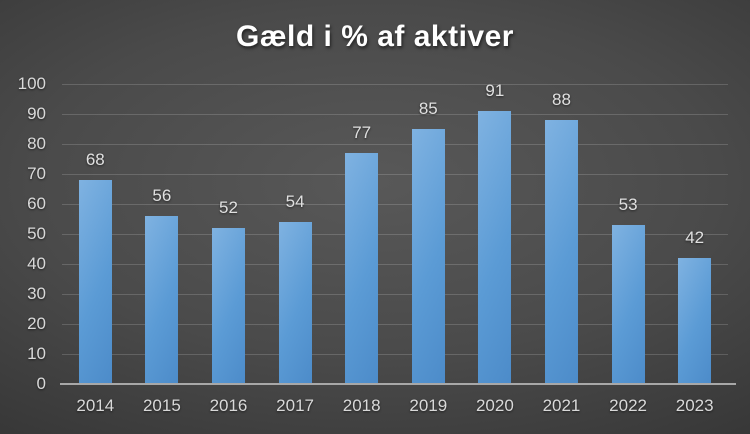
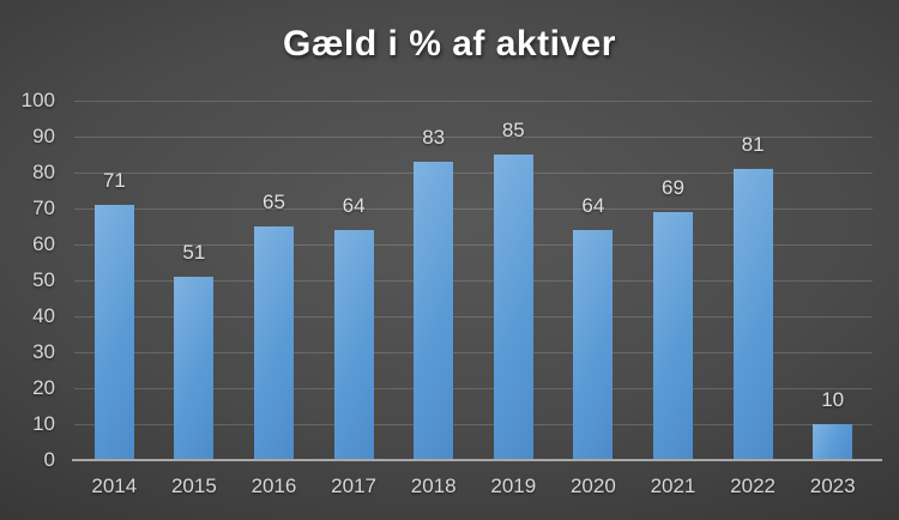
2014: 68 -> 71
2015: 56 -> 51
2016: 52 -> 65
2017: 54 -> 64
2018: 77 -> 83
2020: 91 -> 64
2021: 88 -> 69
2022: 53 -> 81
2023: 42 -> 10
